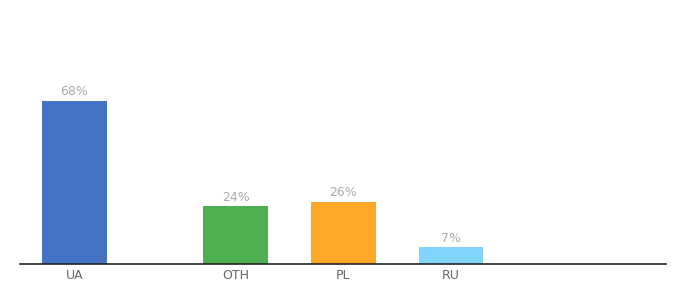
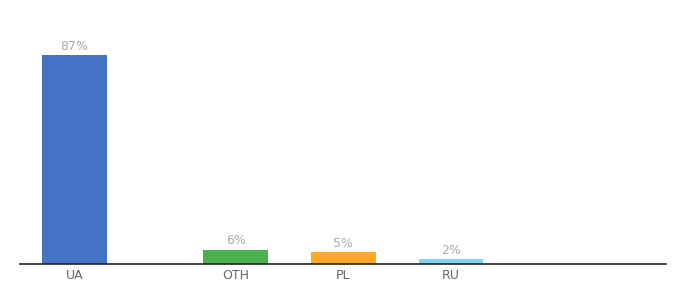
UA: 68% -> 87%
OTH: 24% -> 6%
PL: 26% -> 5%
RU: 7% -> 2%
